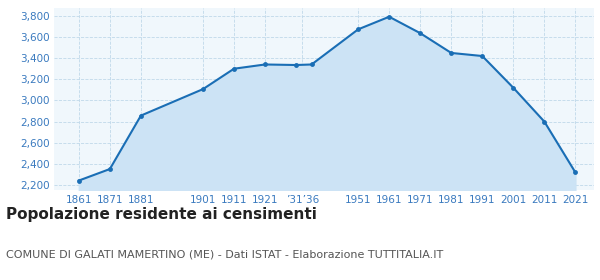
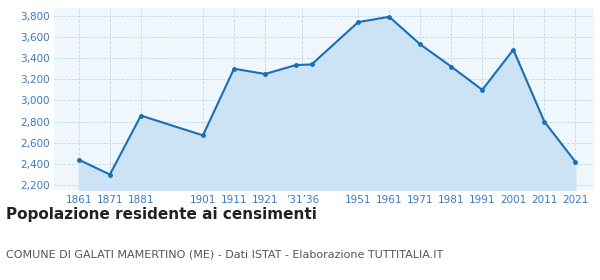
1861: 2,240 -> 2,440
1871: 2,350 -> 2,300
1901: 3,110 -> 2,670
1921: 3,340 -> 3,250
1951: 3,670 -> 3,740
1971: 3,640 -> 3,530
1981: 3,450 -> 3,320
1991: 3,420 -> 3,100
2001: 3,120 -> 3,480
2021: 2,320 -> 2,420
